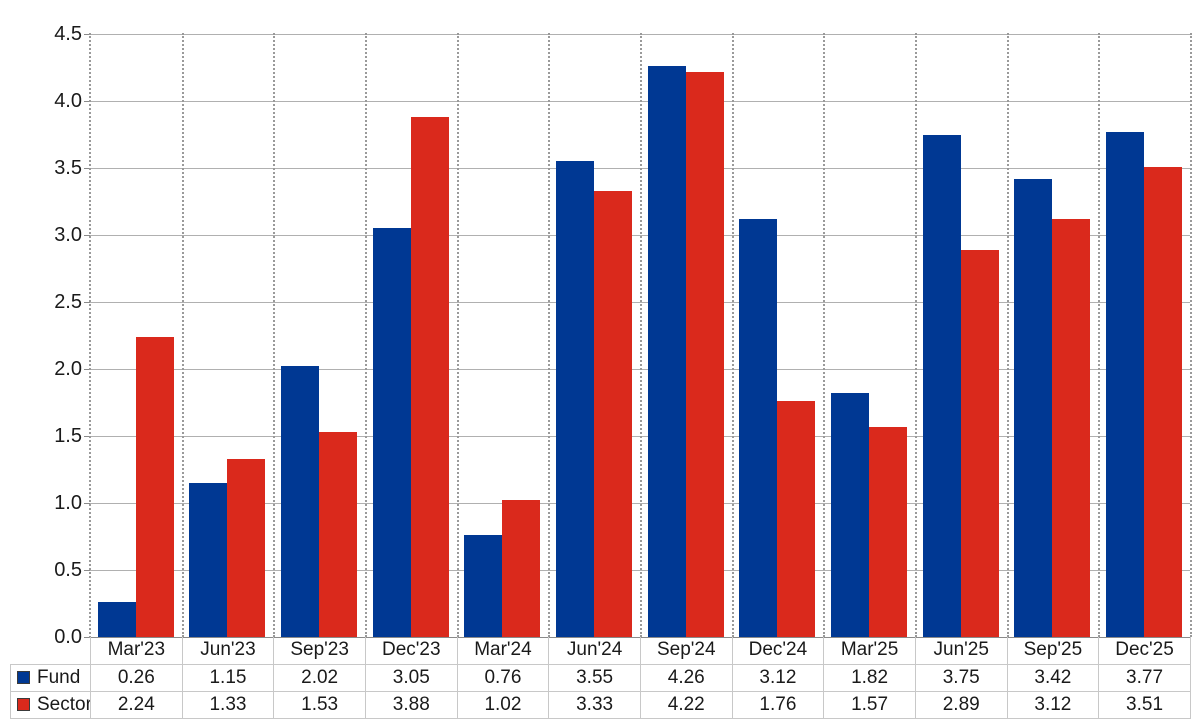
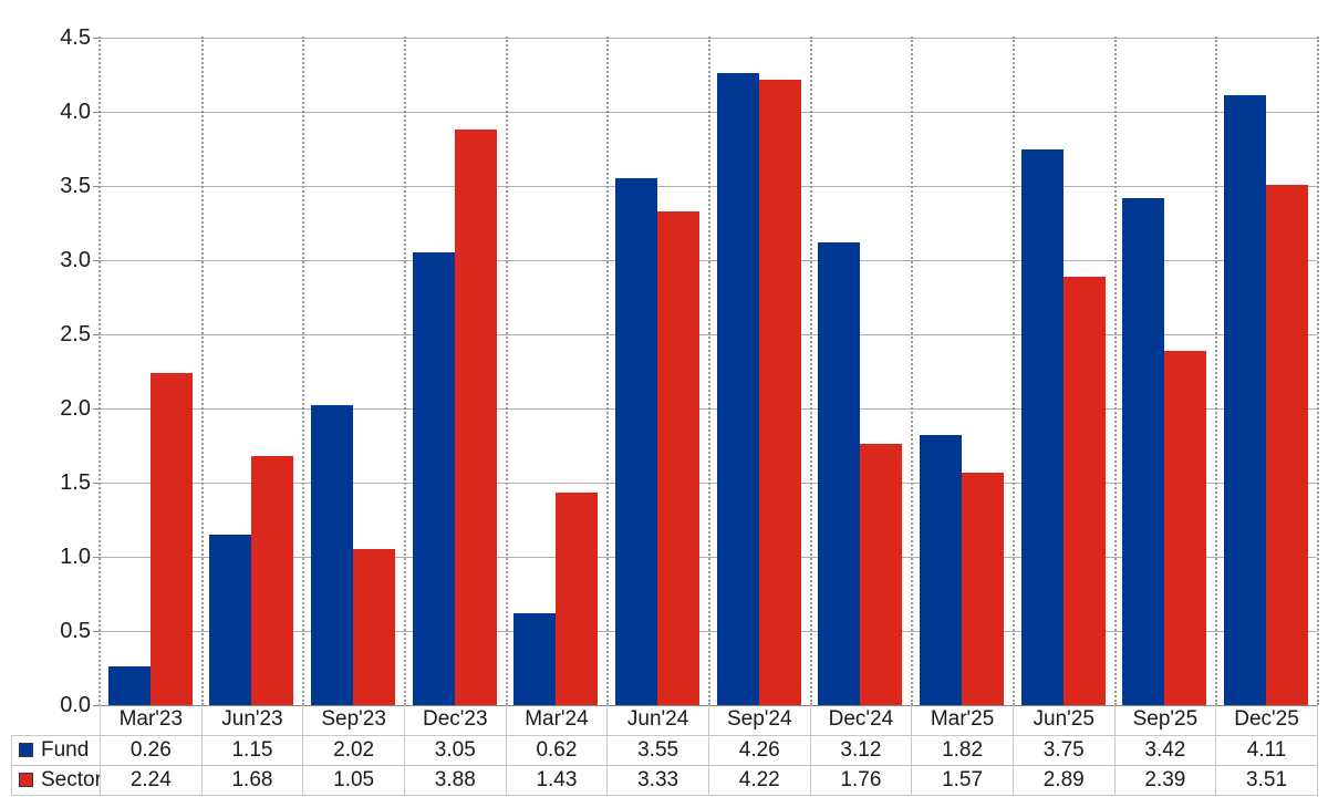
Sector/Jun'23: 1.33 -> 1.68
Sector/Sep'23: 1.53 -> 1.05
Fund/Mar'24: 0.76 -> 0.62
Sector/Mar'24: 1.02 -> 1.43
Sector/Sep'25: 3.12 -> 2.39
Fund/Dec'25: 3.77 -> 4.11
